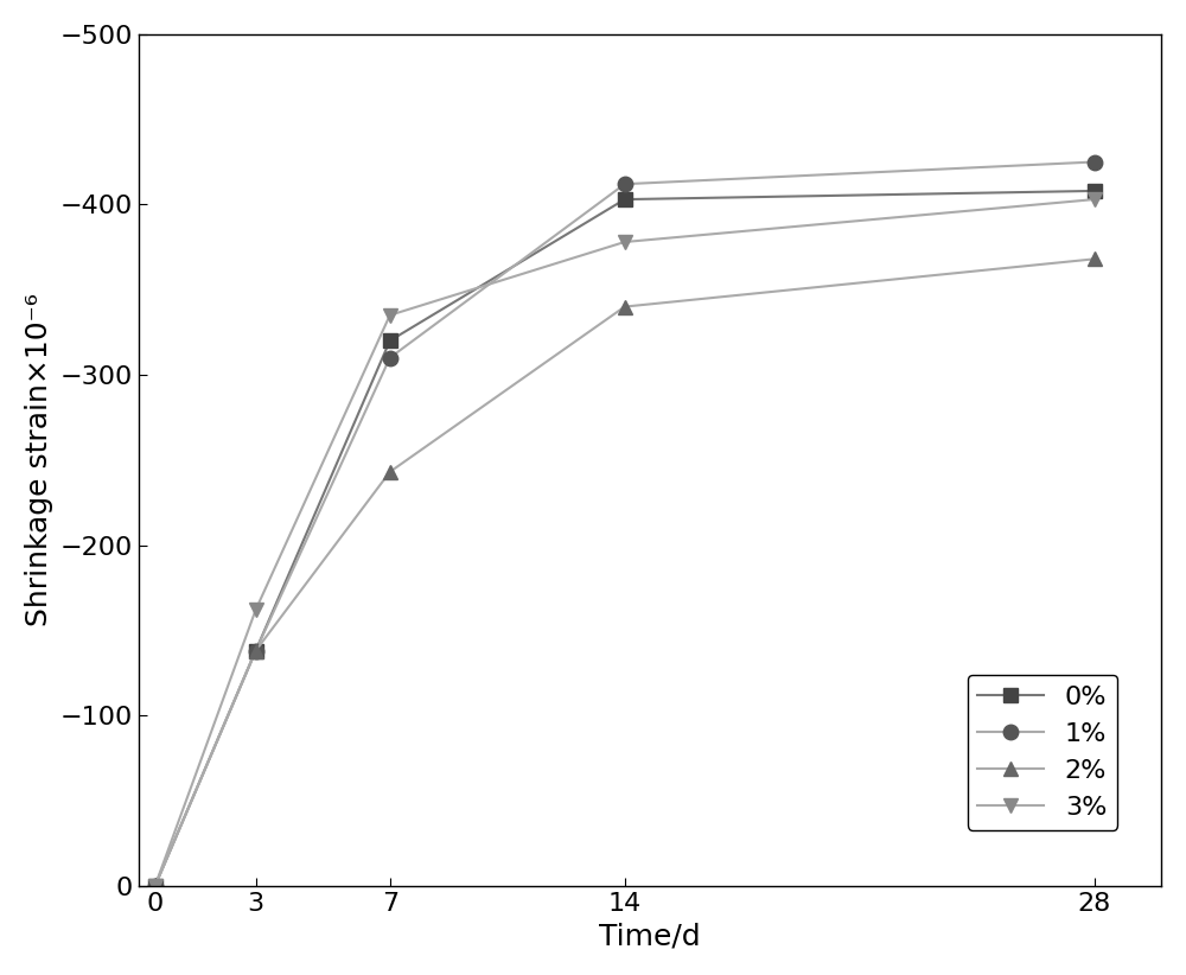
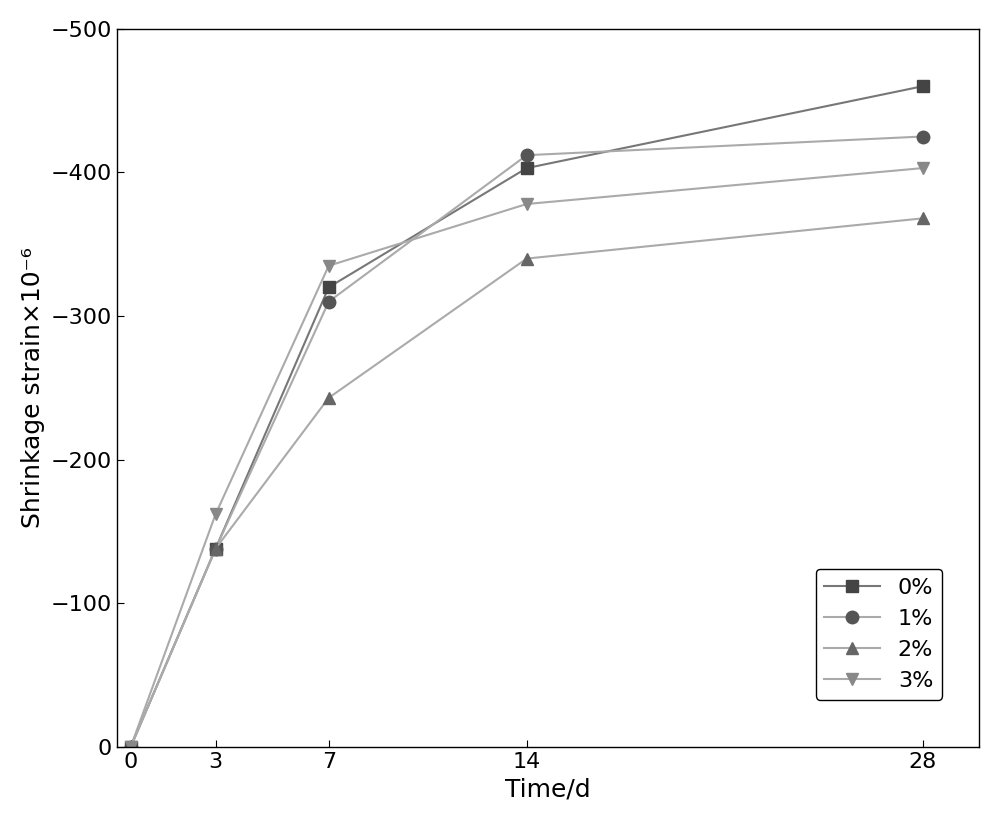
0%/28: -408 -> -460
